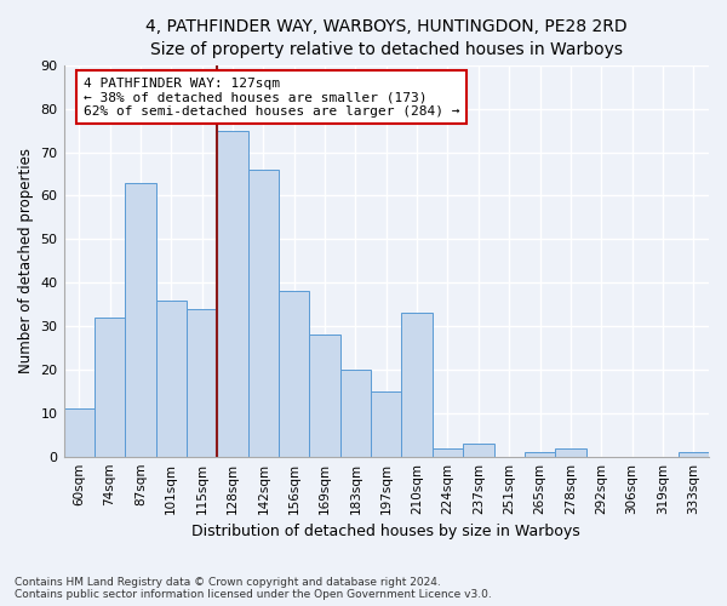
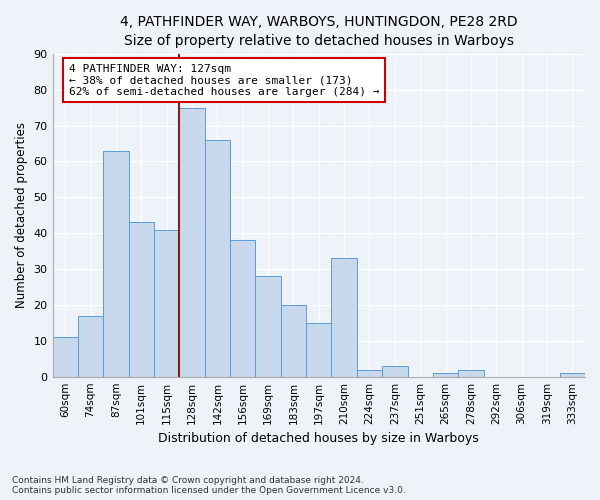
74sqm: 32 -> 17
101sqm: 36 -> 43
115sqm: 34 -> 41
